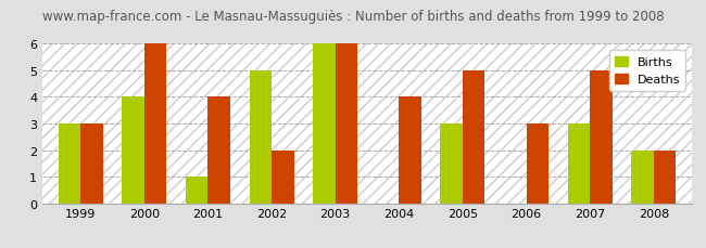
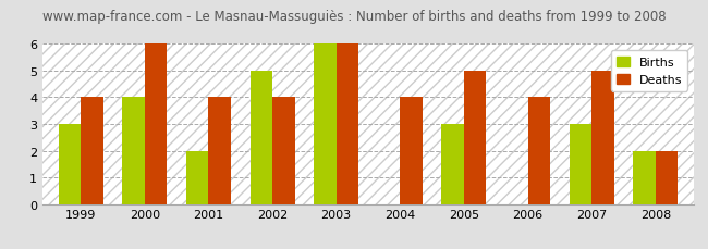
Deaths/1999: 3 -> 4
Births/2001: 1 -> 2
Deaths/2002: 2 -> 4
Deaths/2006: 3 -> 4
